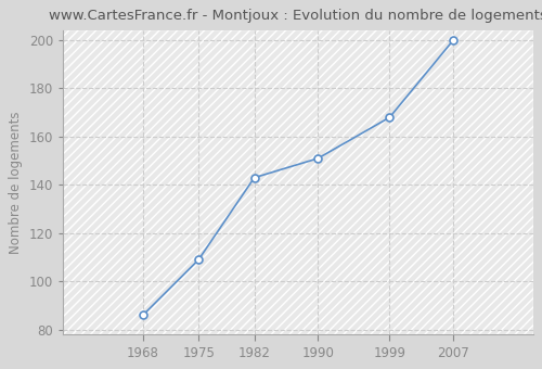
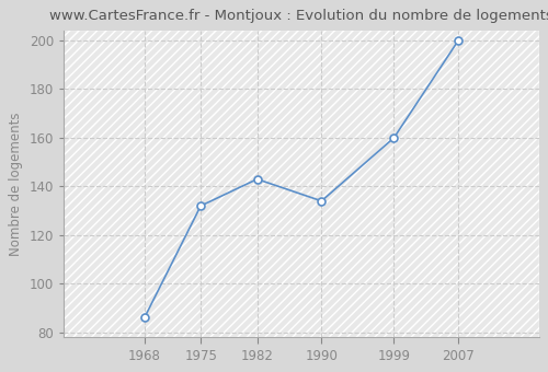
1975: 109 -> 132
1990: 151 -> 134
1999: 168 -> 160
